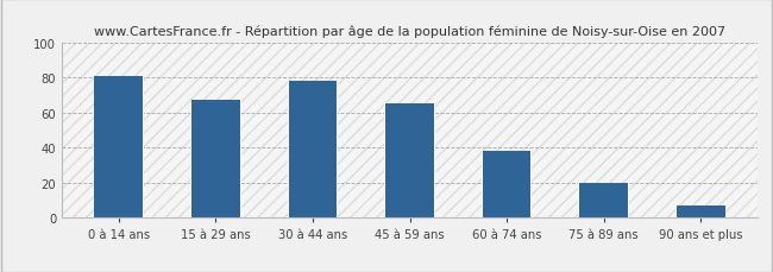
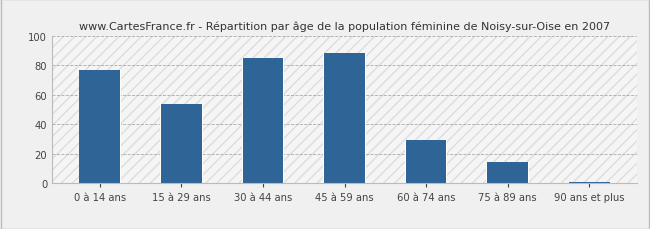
0 à 14 ans: 81 -> 77
15 à 29 ans: 67 -> 54
30 à 44 ans: 78 -> 85
45 à 59 ans: 65 -> 88
60 à 74 ans: 38 -> 29
75 à 89 ans: 20 -> 14
90 ans et plus: 7 -> 1
